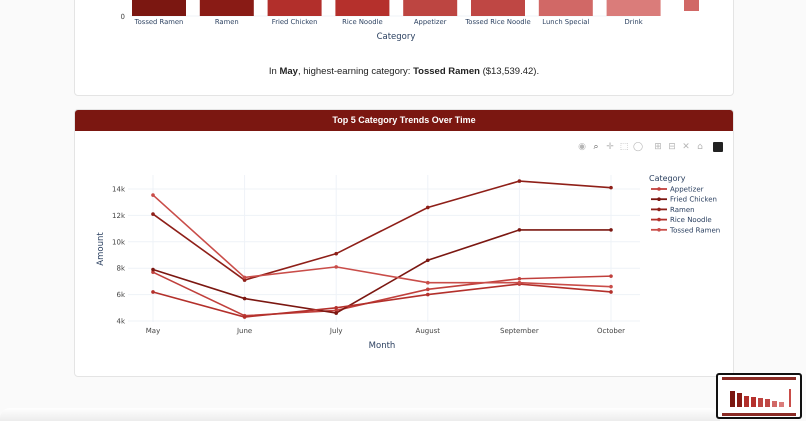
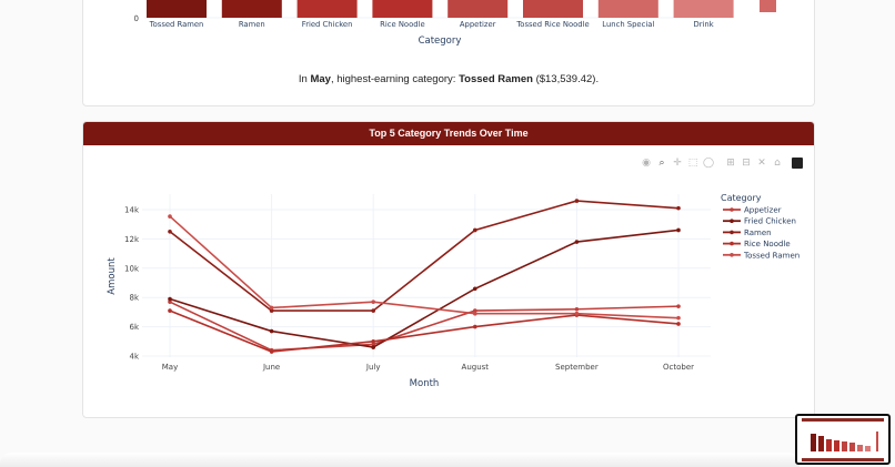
Ramen/May: 12.1k -> 12.5k
Rice Noodle/May: 6.2k -> 7.1k
Ramen/July: 9.1k -> 7.1k
Tossed Ramen/July: 8.1k -> 7.7k
Appetizer/August: 6.4k -> 7.1k
Fried Chicken/September: 10.9k -> 11.8k
Fried Chicken/October: 10.9k -> 12.6k
